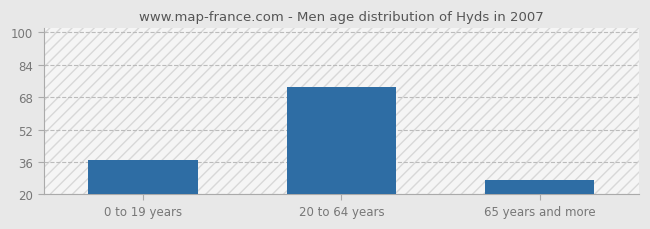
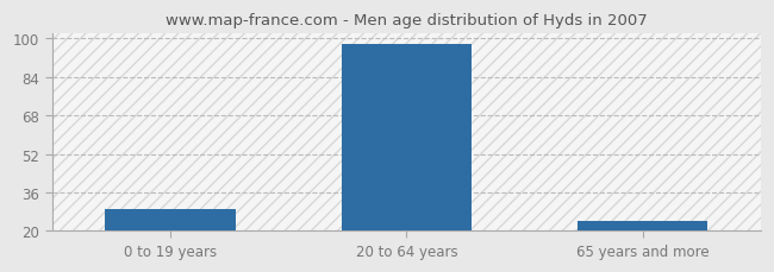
0 to 19 years: 37 -> 29
20 to 64 years: 73 -> 98
65 years and more: 27 -> 24
